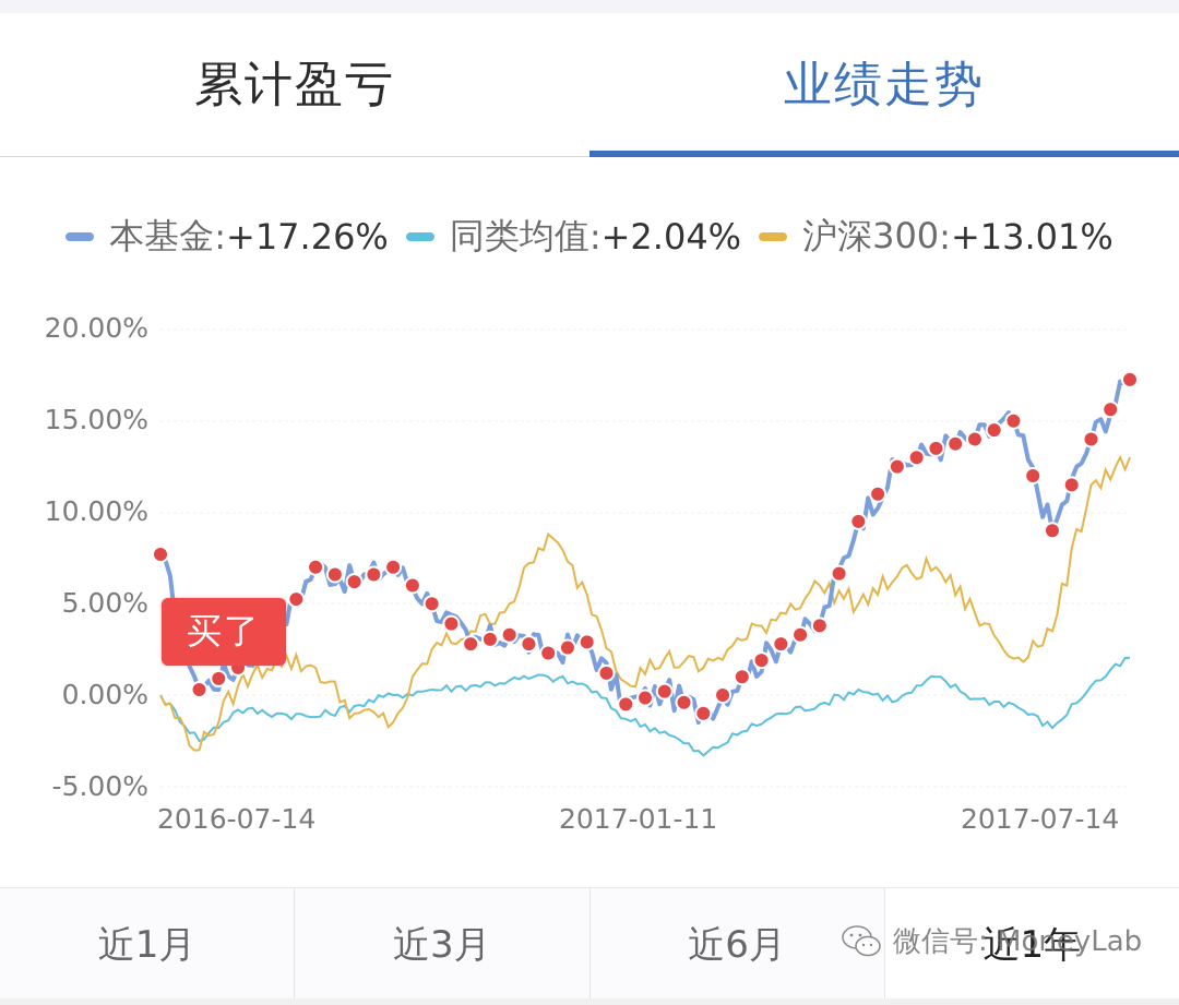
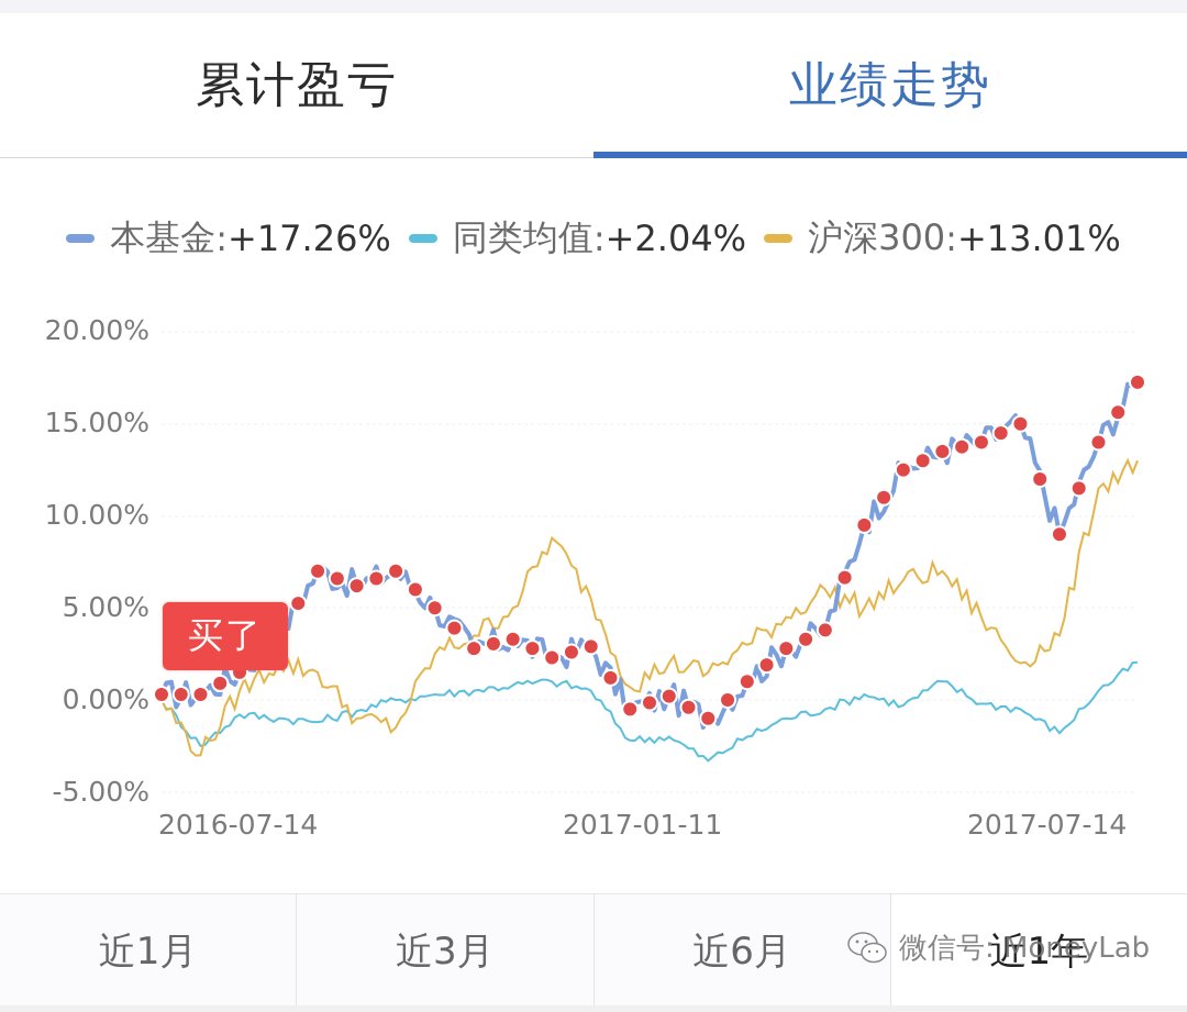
本基金/2016-07-14: 7.7% -> 0.3%
同类均值/2017-01-11: -1.3% -> -2.2%
